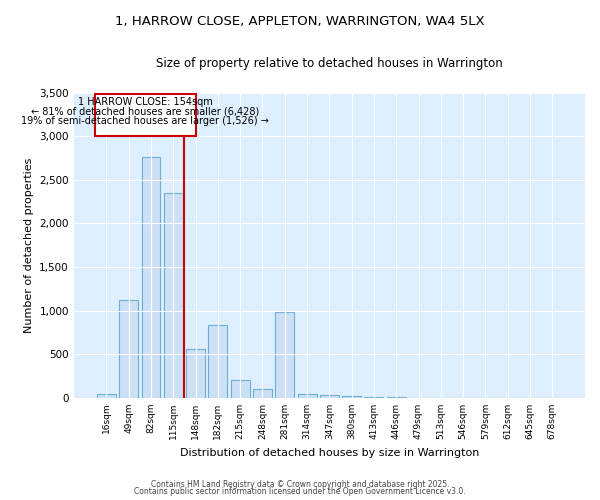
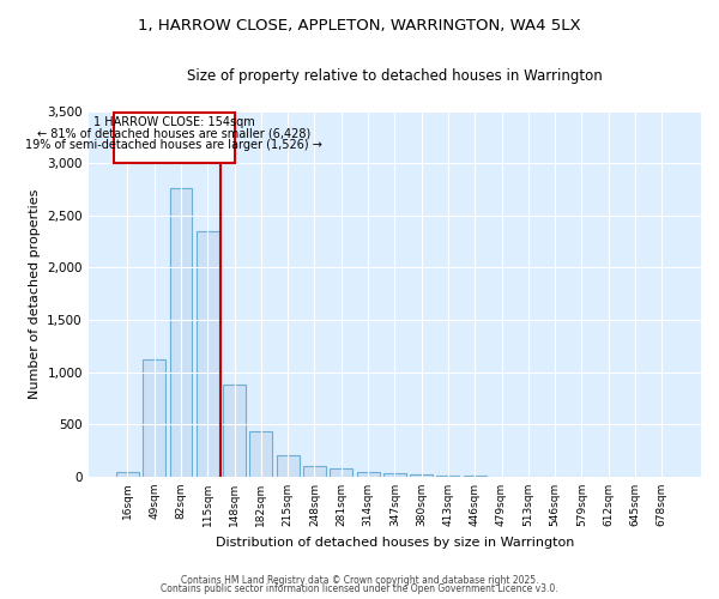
148sqm: 560 -> 880
182sqm: 840 -> 440
281sqm: 980 -> 80
